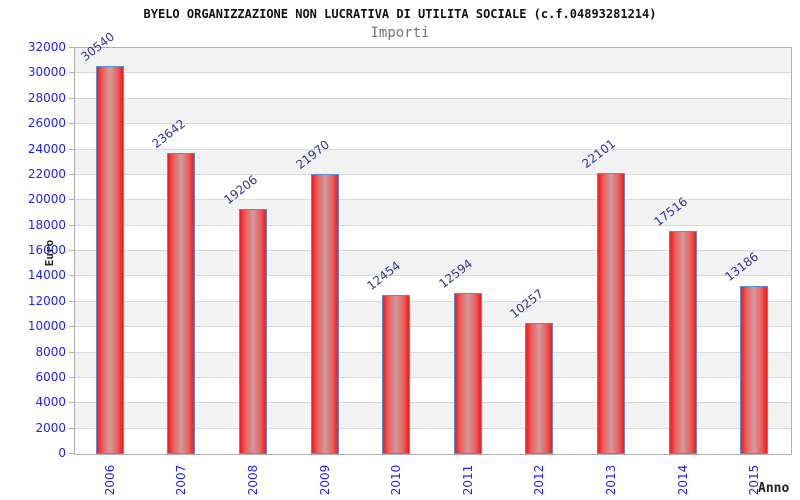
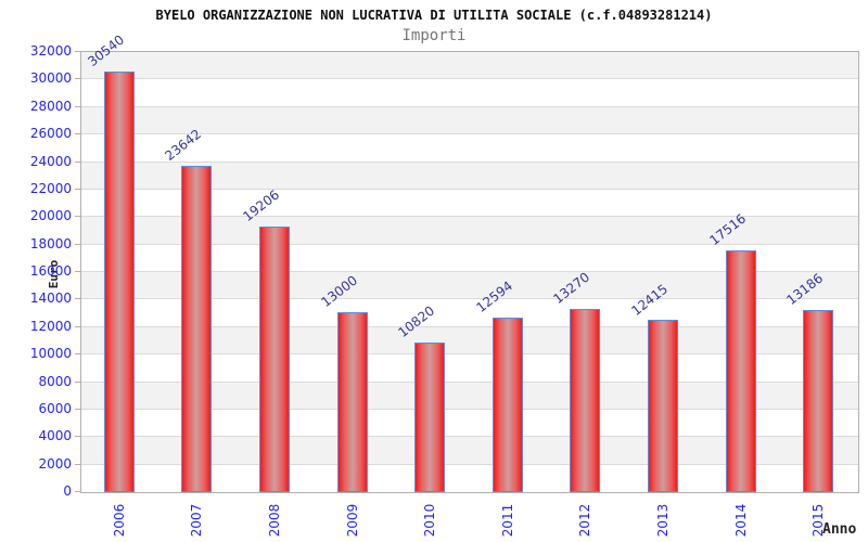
2009: 21970 -> 13000
2010: 12454 -> 10820
2012: 10257 -> 13270
2013: 22101 -> 12415
